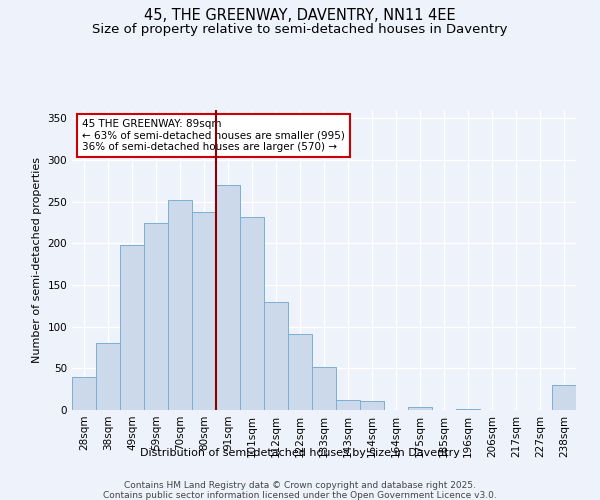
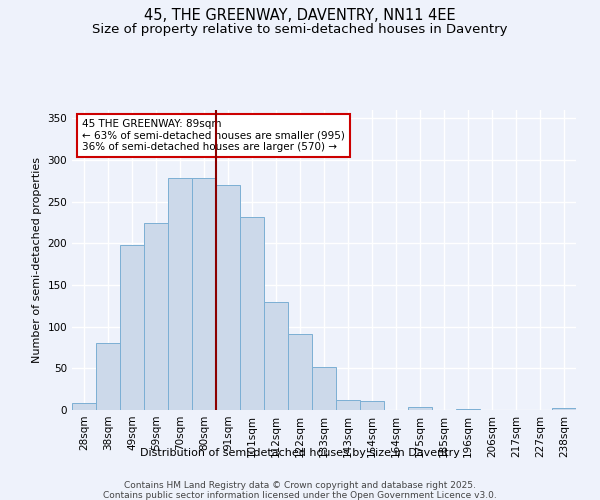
28sqm: 40 -> 8
70sqm: 252 -> 278
80sqm: 238 -> 278
238sqm: 30 -> 3
